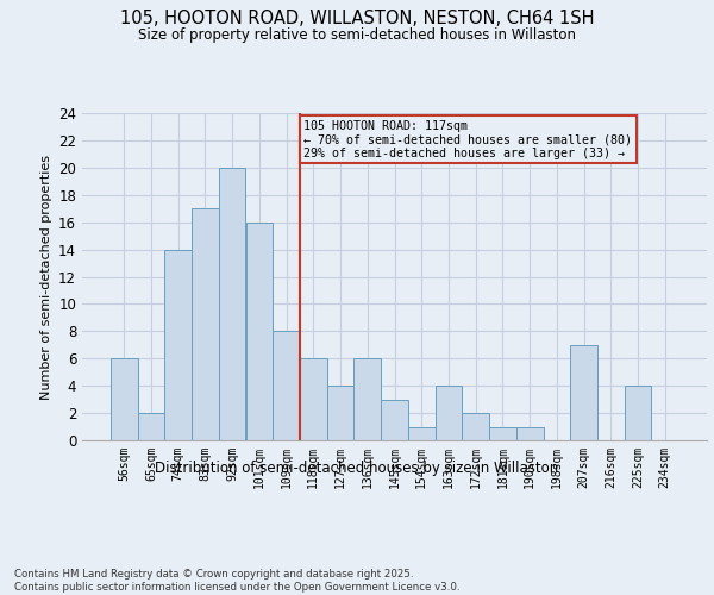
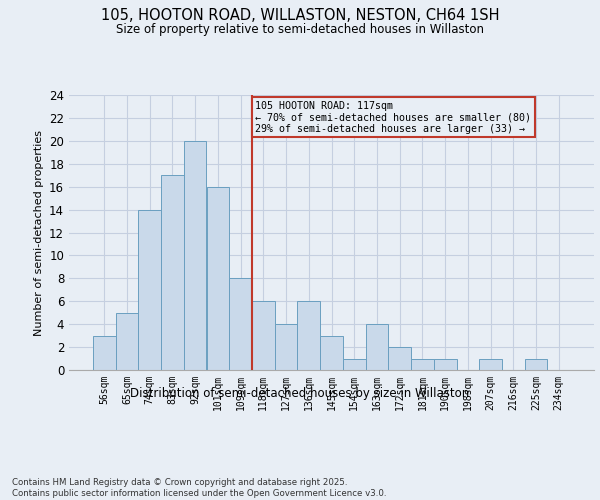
56sqm: 6 -> 3
65sqm: 2 -> 5
207sqm: 7 -> 1
225sqm: 4 -> 1
